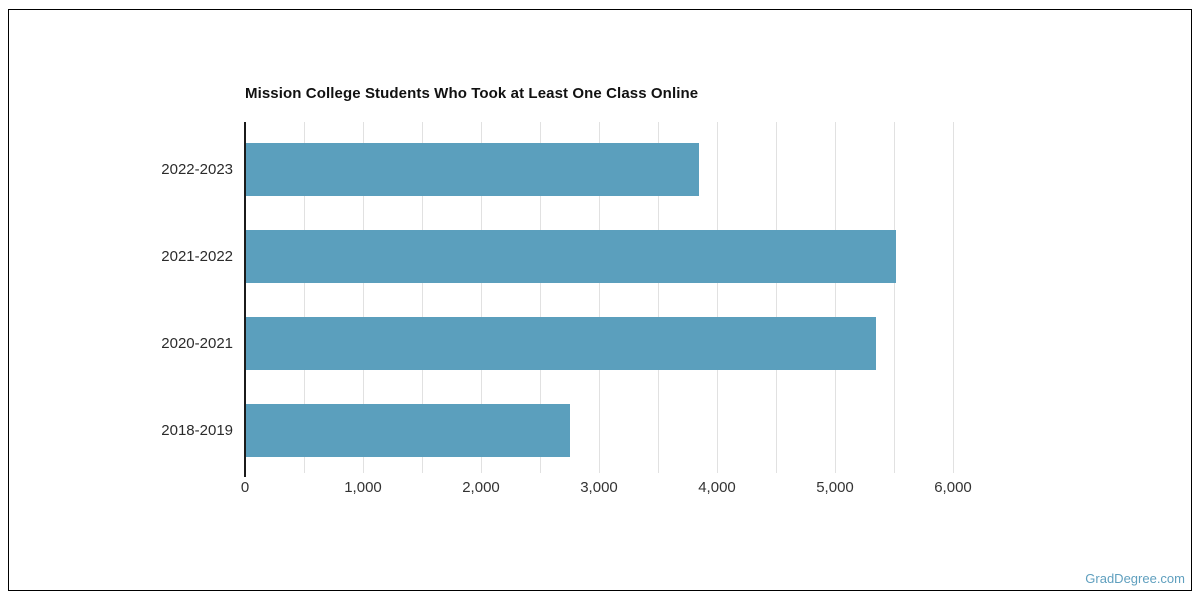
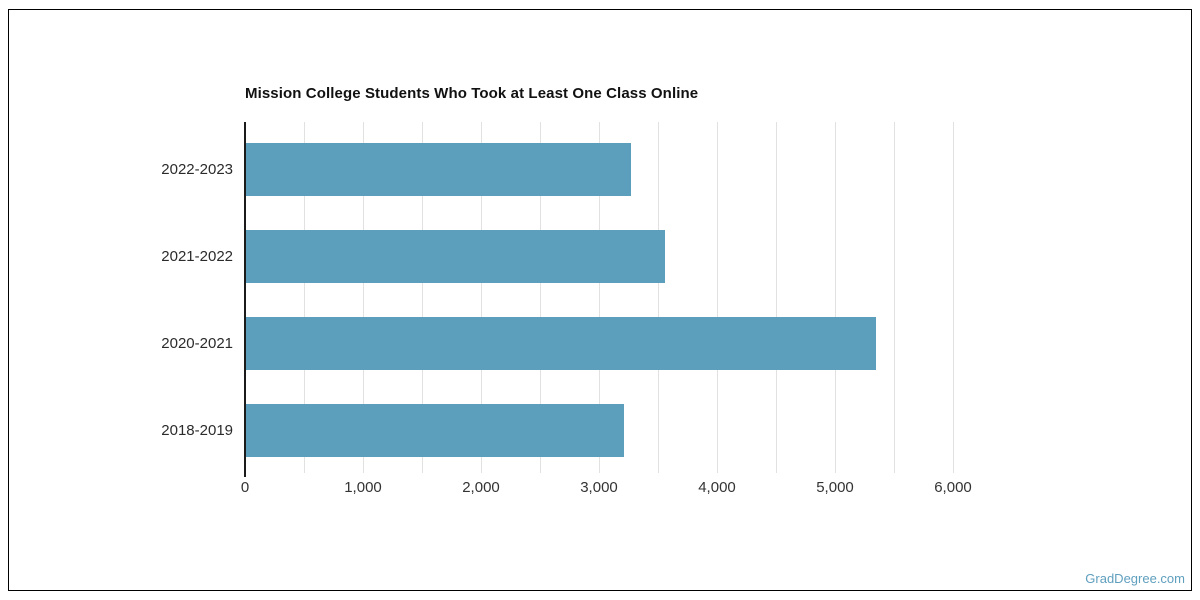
2022-2023: 3840 -> 3260
2021-2022: 5510 -> 3550
2018-2019: 2740 -> 3200
